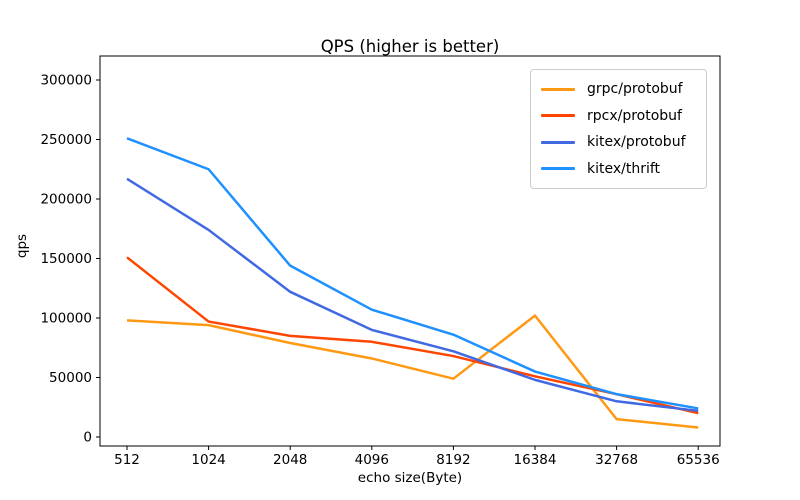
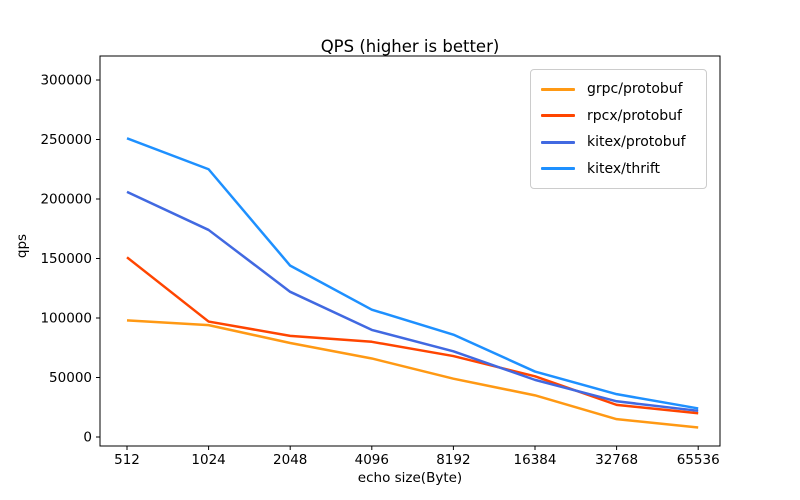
kitex/protobuf/512: 217000 -> 206000
grpc/protobuf/16384: 102000 -> 35000
rpcx/protobuf/32768: 36000 -> 27000
